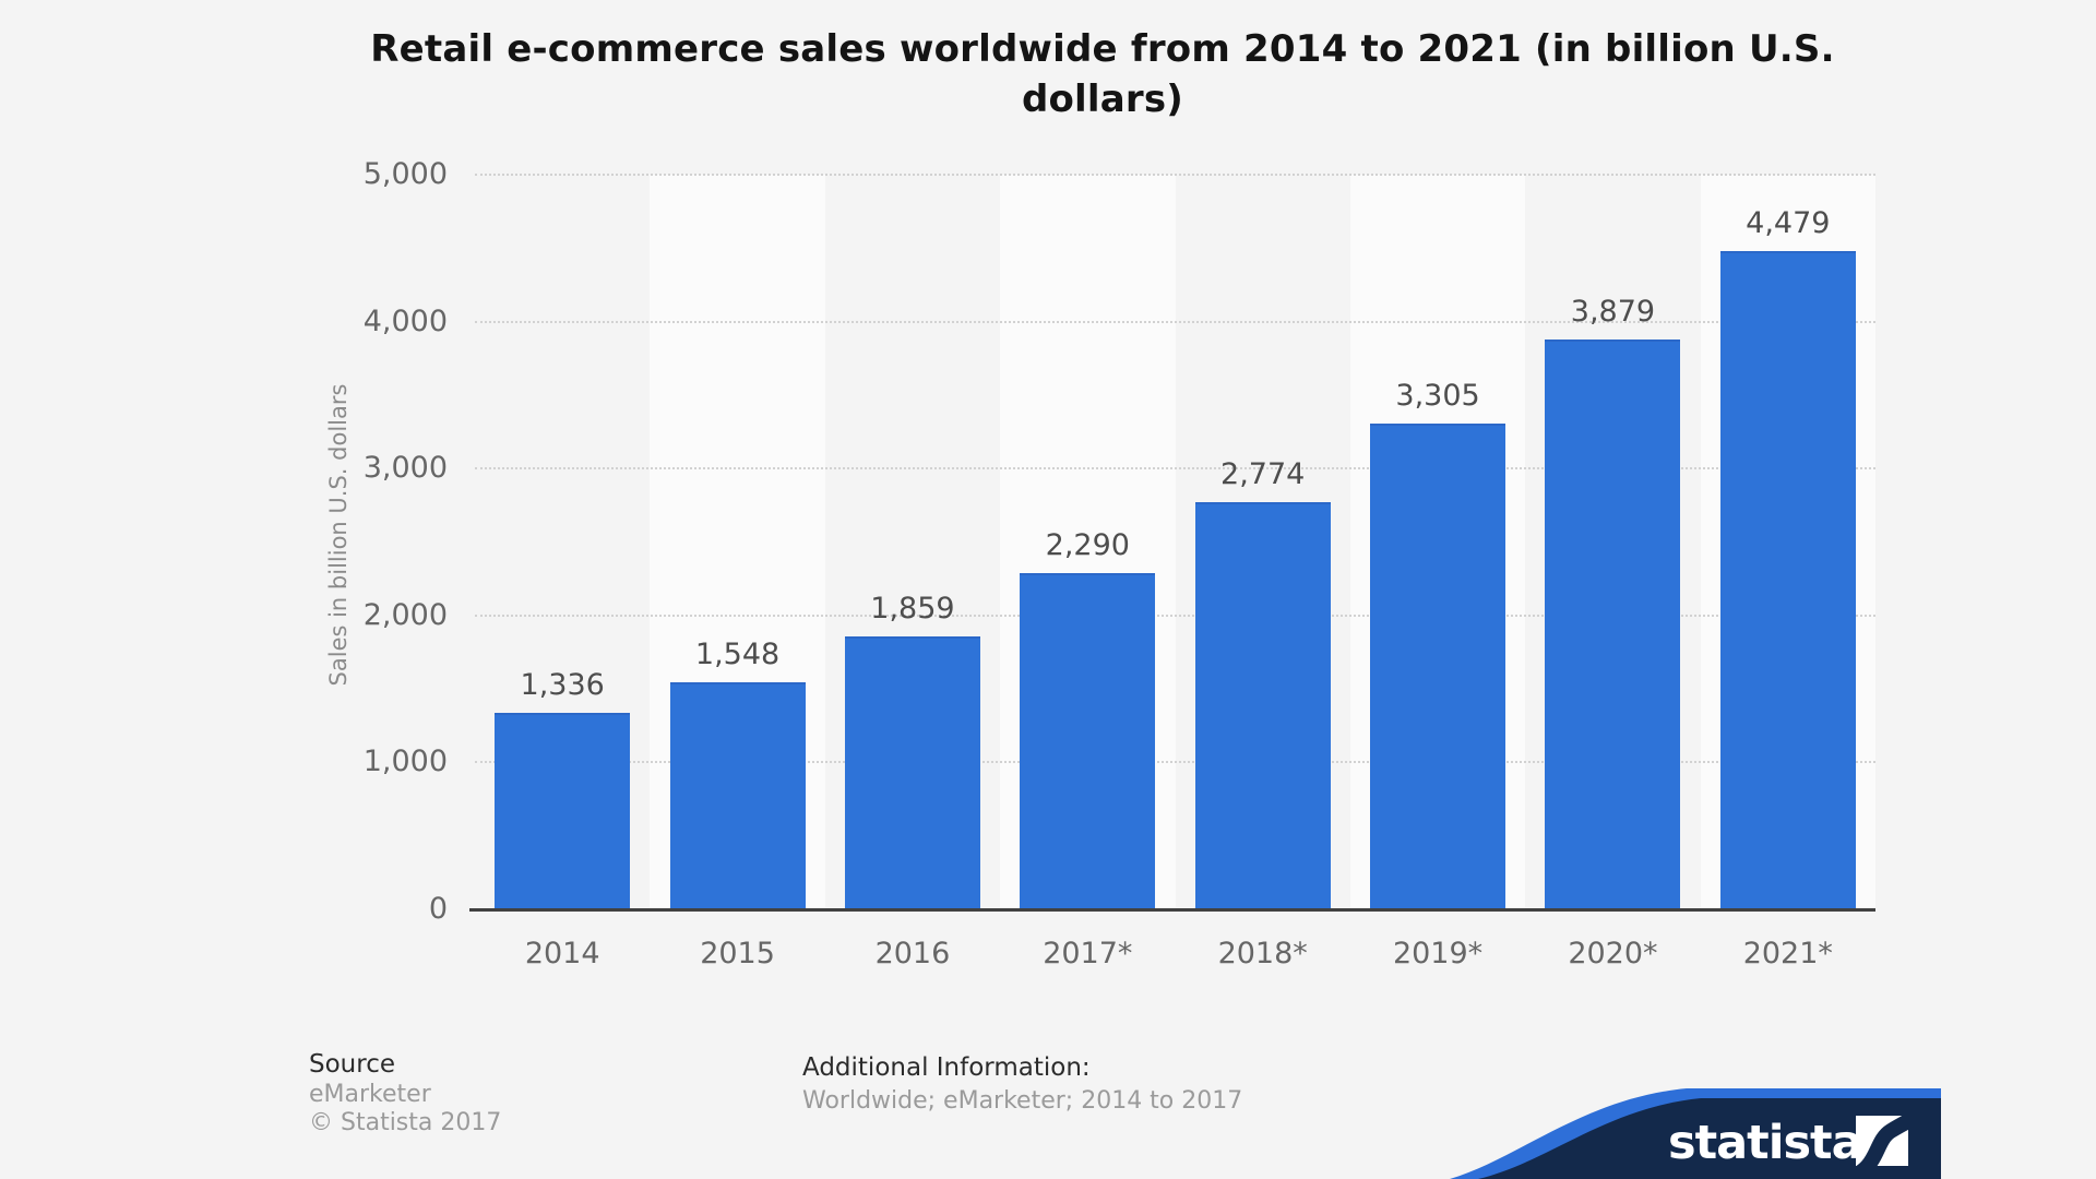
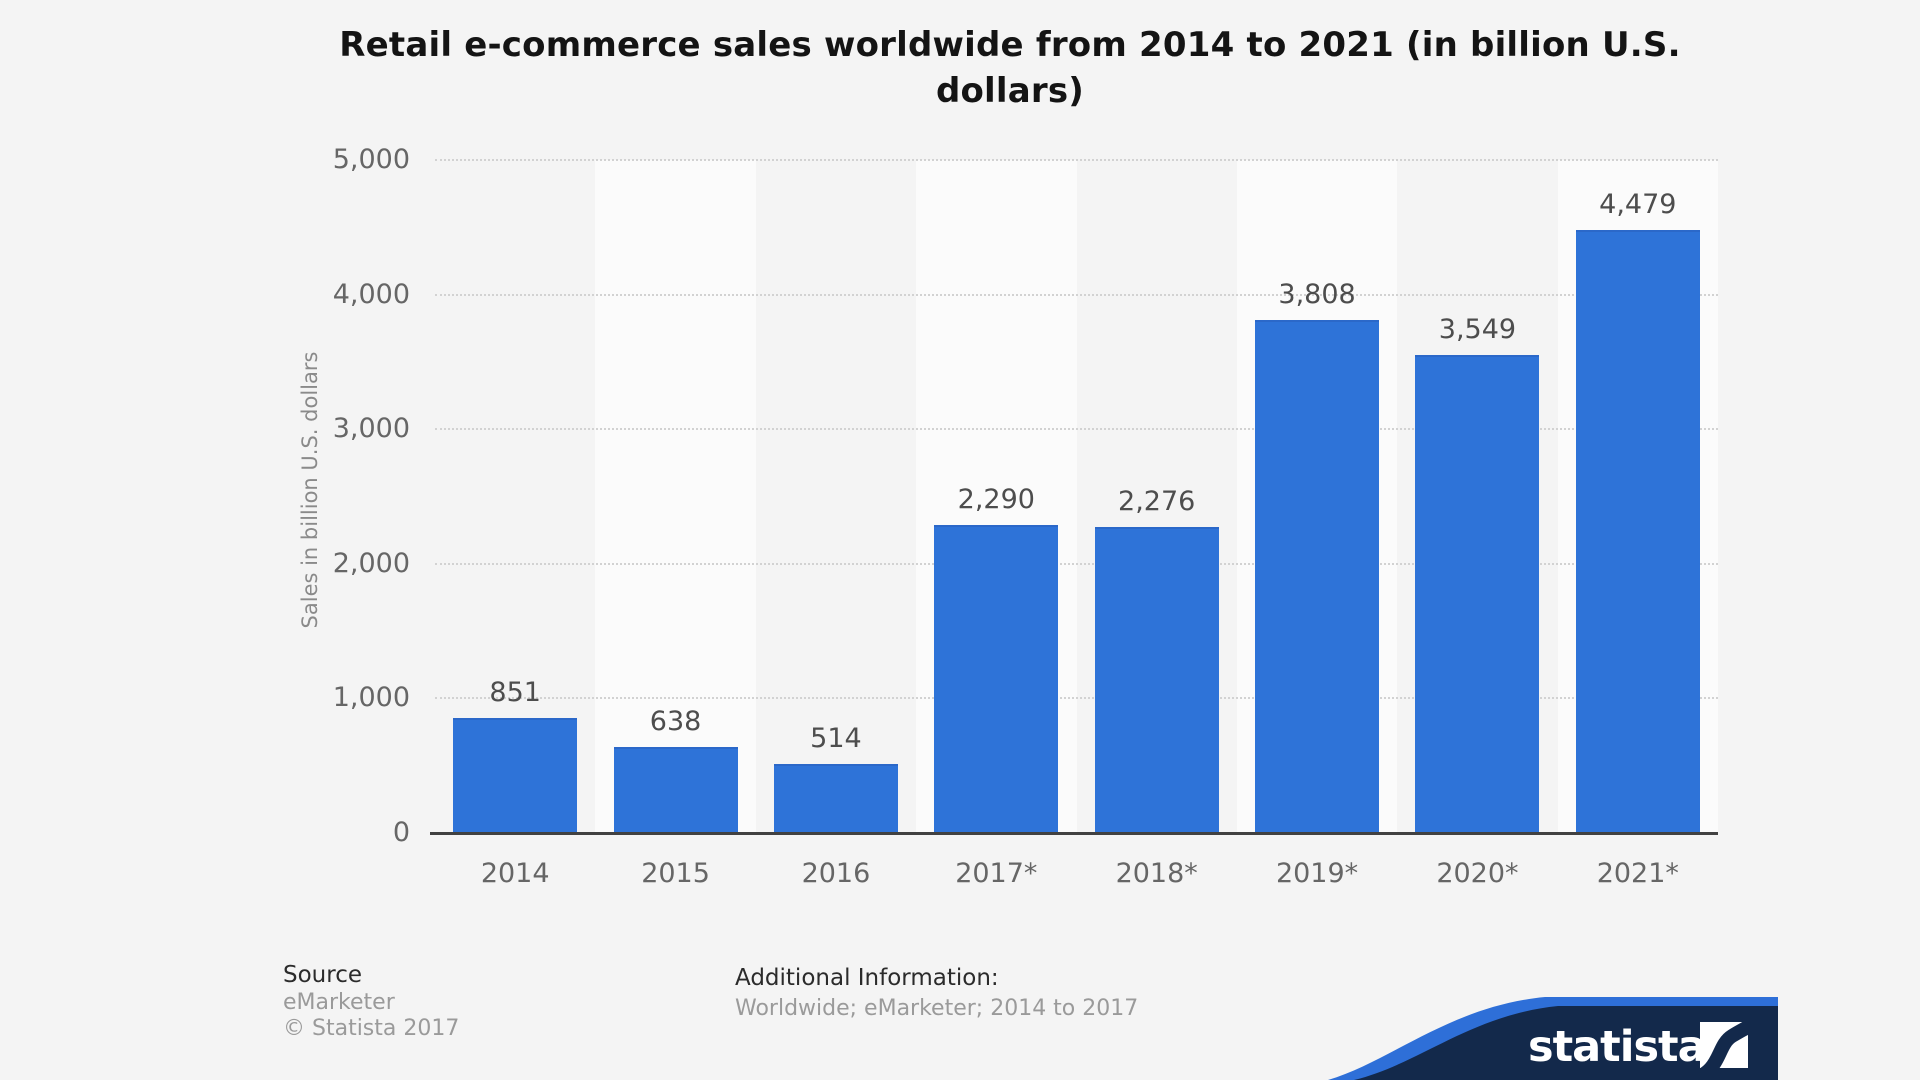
2014: 1,336 -> 851
2015: 1,548 -> 638
2016: 1,859 -> 514
2018*: 2,774 -> 2,276
2019*: 3,305 -> 3,808
2020*: 3,879 -> 3,549
